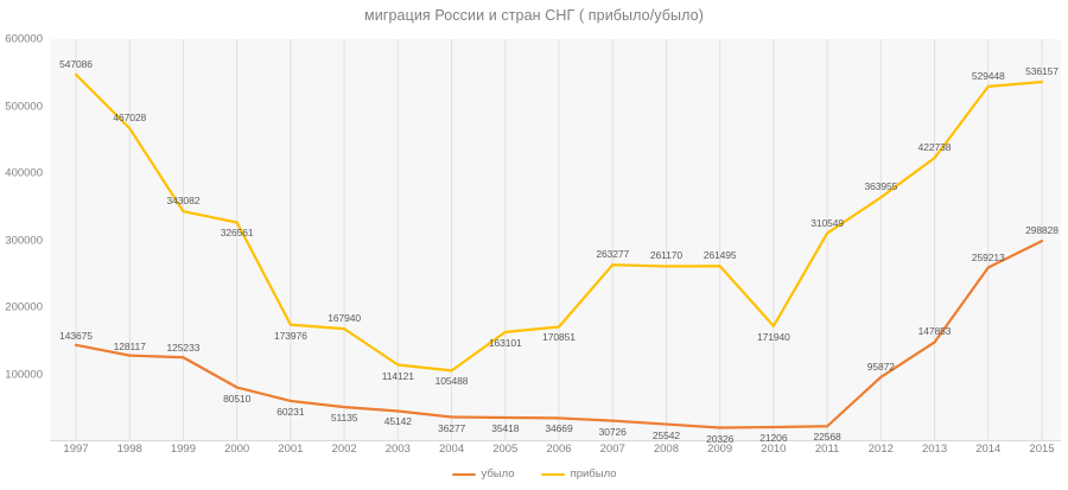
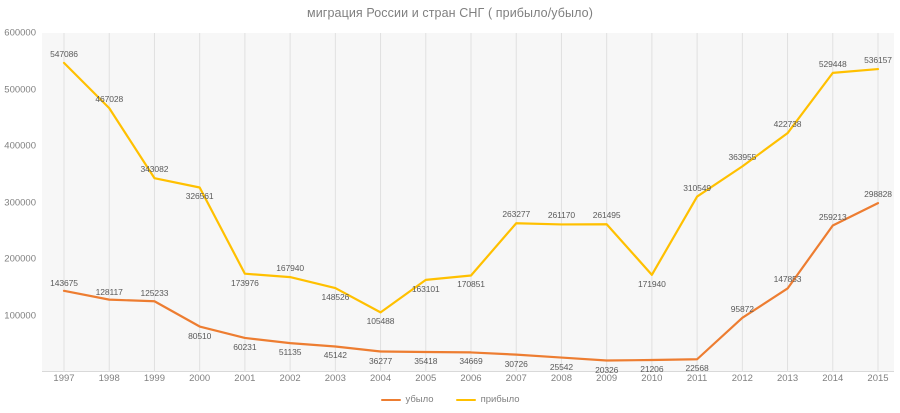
прибыло/2003: 114121 -> 148526
